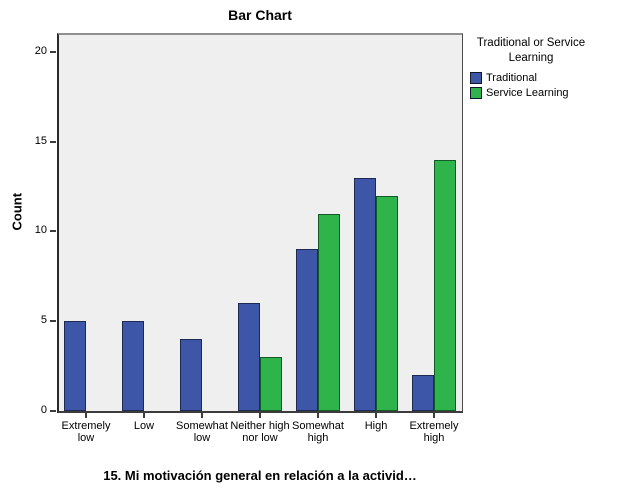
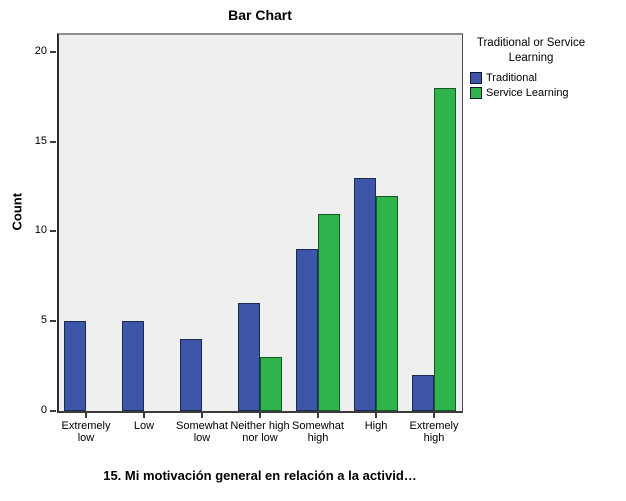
Service Learning/Extremely high: 14 -> 18
